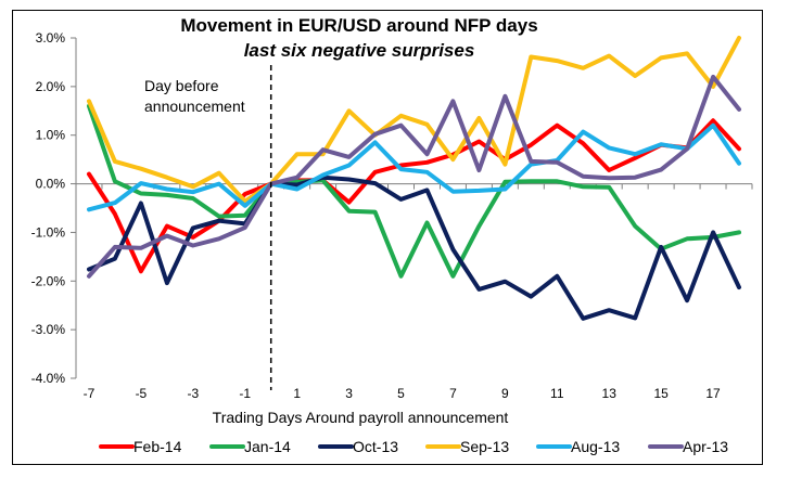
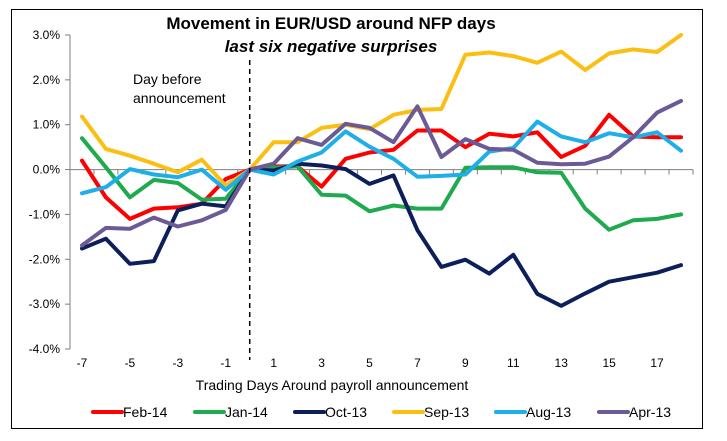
Jan-14/-7: 1.6% -> 0.7%
Sep-13/-7: 1.7% -> 1.2%
Apr-13/-7: -1.9% -> -1.7%
Feb-14/-5: -1.8% -> -1.1%
Jan-14/-5: -0.2% -> -0.6%
Oct-13/-5: -0.4% -> -2.1%
Feb-14/-3: -1.1% -> -0.8%
Sep-13/3: 1.5% -> 0.9%
Jan-14/5: -1.9% -> -0.9%
Sep-13/5: 1.4% -> 0.9%
Aug-13/5: 0.3% -> 0.5%
Apr-13/5: 1.2% -> 0.9%
Feb-14/7: 0.6% -> 0.9%
Jan-14/7: -1.9% -> -0.9%
Sep-13/7: 0.5% -> 1.3%
Apr-13/7: 1.7% -> 1.4%
Sep-13/9: 0.4% -> 2.6%
Apr-13/9: 1.8% -> 0.7%
Feb-14/11: 1.2% -> 0.7%
Oct-13/13: -2.6% -> -3.0%
Feb-14/15: 0.8% -> 1.2%
Oct-13/15: -1.3% -> -2.5%
Feb-14/17: 1.3% -> 0.7%
Oct-13/17: -1.0% -> -2.3%
Sep-13/17: 2.0% -> 2.6%
Aug-13/17: 1.2% -> 0.8%
Apr-13/17: 2.2% -> 1.3%
